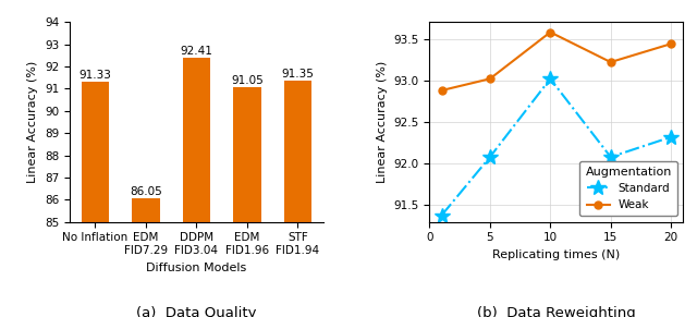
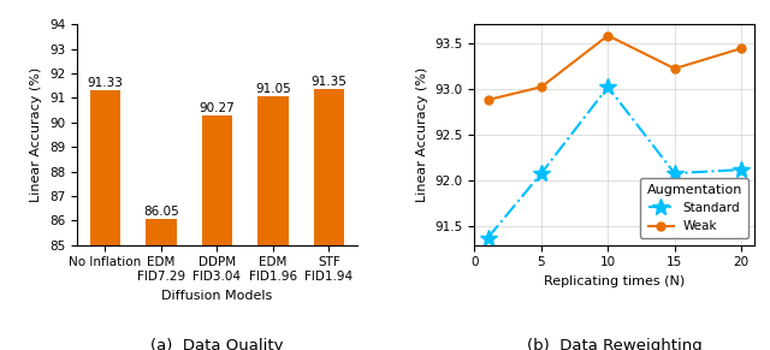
DDPM FID3.04: 92.41 -> 90.27
Standard/20: 92.32 -> 92.12
